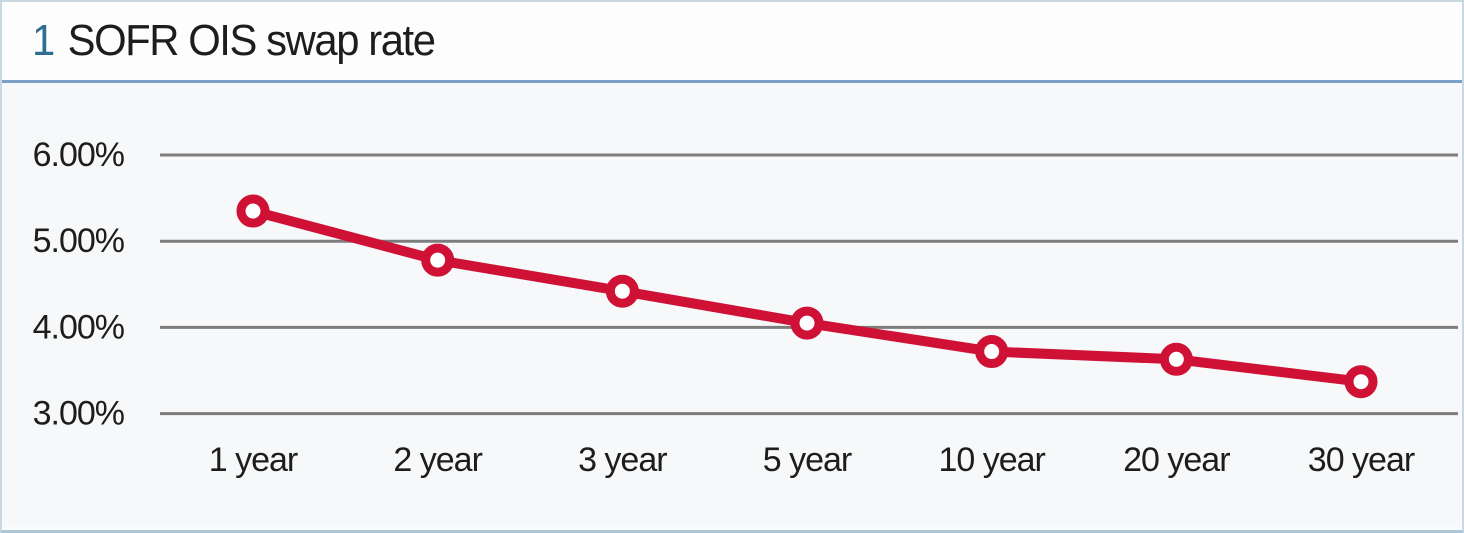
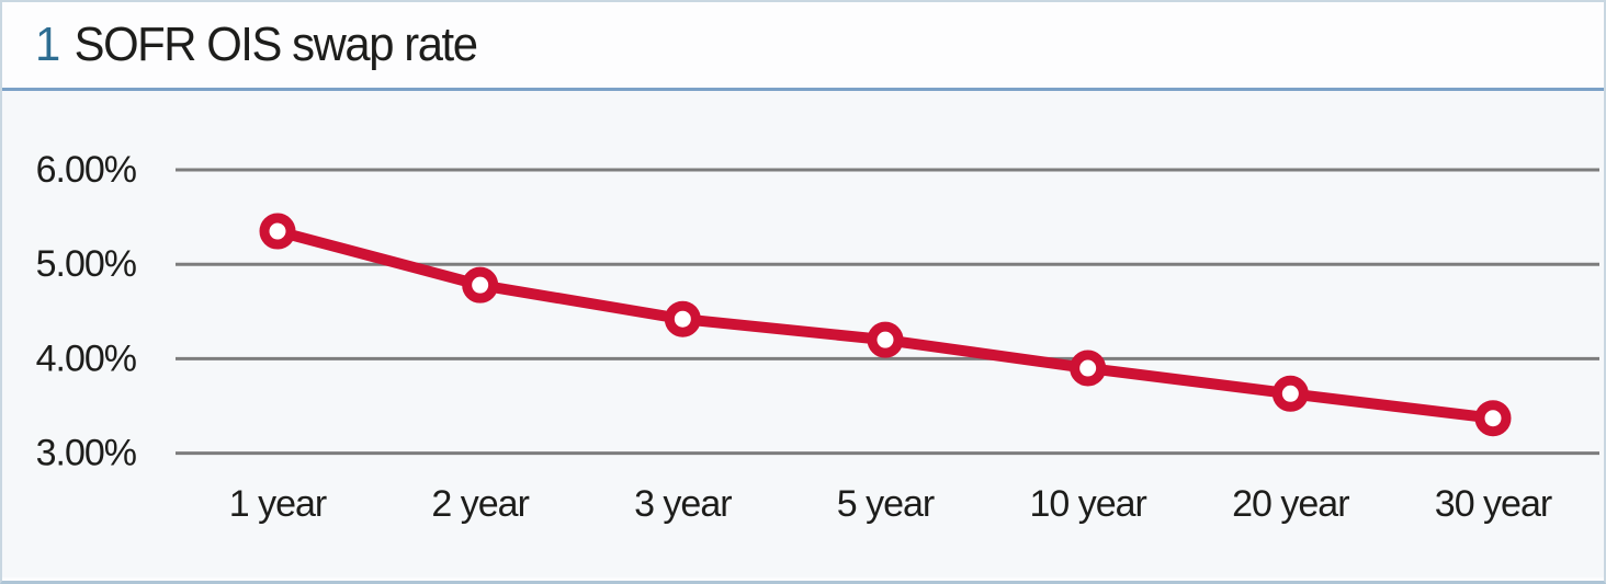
5 year: 4.0% -> 4.2%
10 year: 3.7% -> 3.9%
